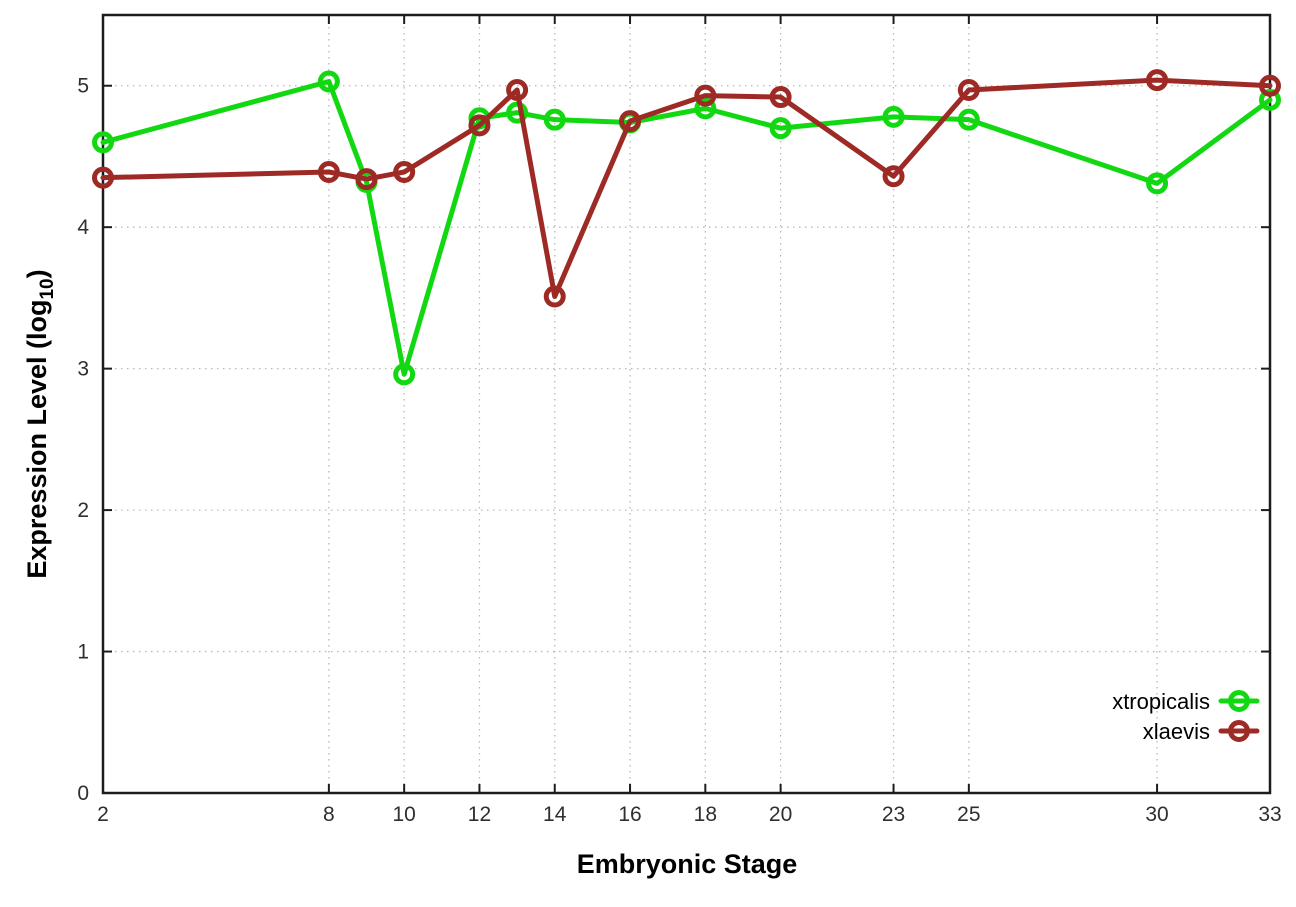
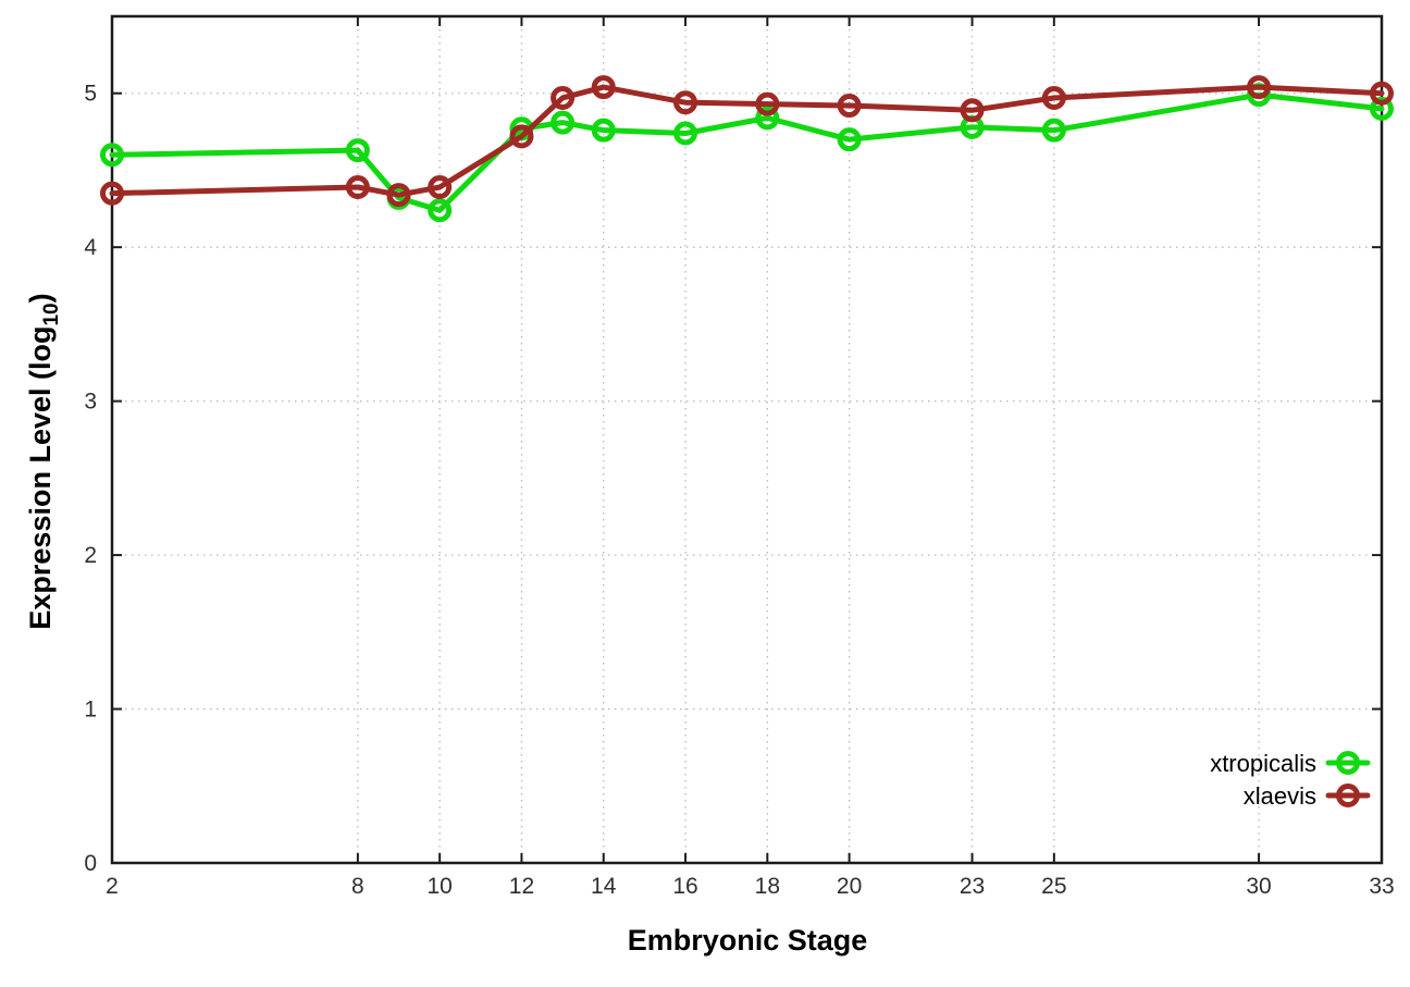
xtropicalis/8: 5.03 -> 4.63
xtropicalis/10: 2.96 -> 4.24
xlaevis/14: 3.51 -> 5.04
xlaevis/16: 4.75 -> 4.94
xlaevis/23: 4.36 -> 4.89
xtropicalis/30: 4.31 -> 4.99
